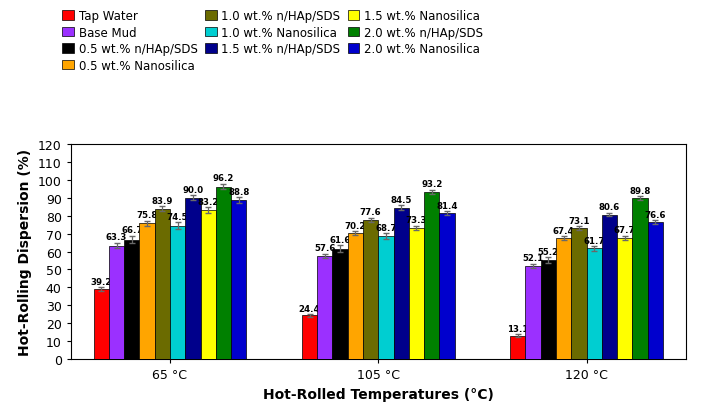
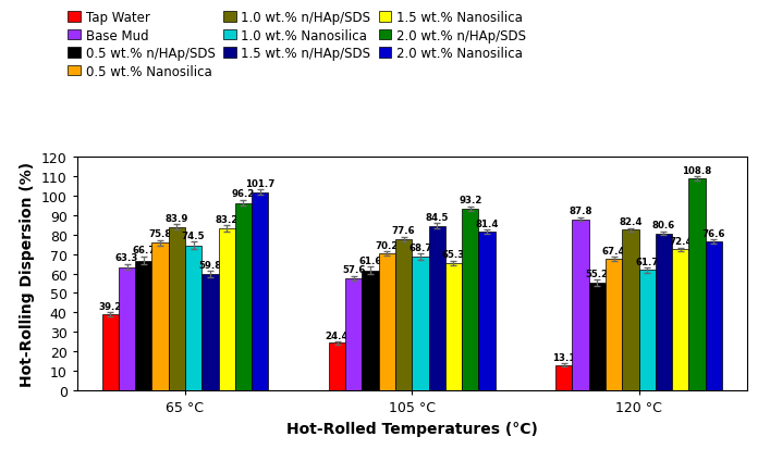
1.5 wt.% n/HAp/SDS/65 °C: 90.0 -> 59.8
2.0 wt.% Nanosilica/65 °C: 88.8 -> 101.7
1.5 wt.% Nanosilica/105 °C: 73.3 -> 65.3
Base Mud/120 °C: 52.1 -> 87.8
1.0 wt.% n/HAp/SDS/120 °C: 73.1 -> 82.4
1.5 wt.% Nanosilica/120 °C: 67.7 -> 72.4
2.0 wt.% n/HAp/SDS/120 °C: 89.8 -> 108.8
